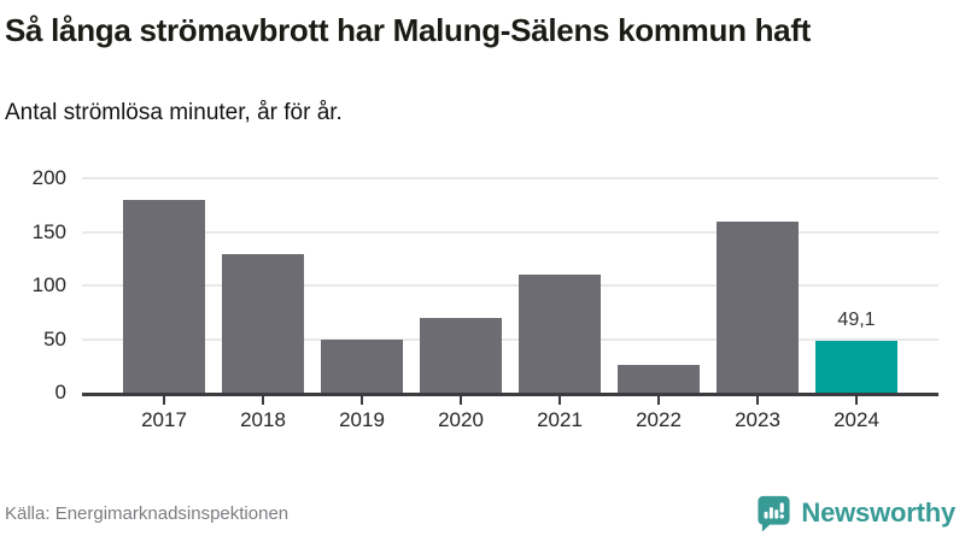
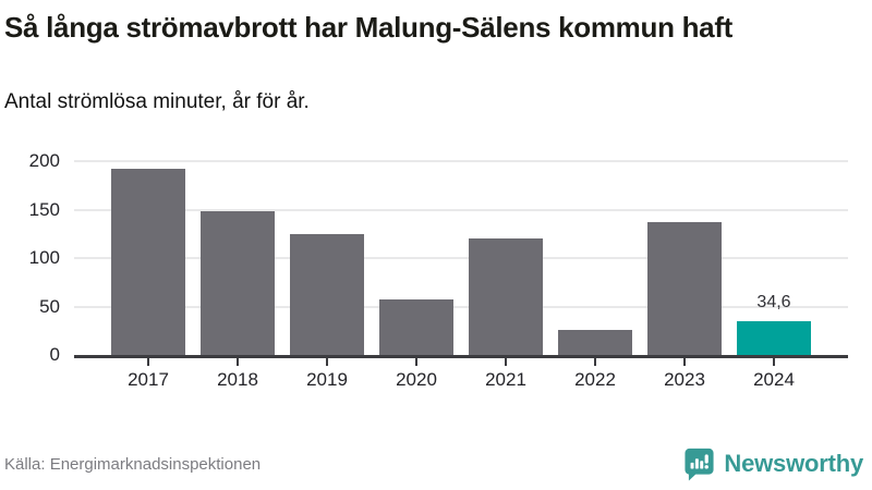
2017: 180 -> 190
2018: 130 -> 150
2019: 50 -> 120
2020: 70 -> 60
2021: 110 -> 120
2023: 160 -> 140
2024: 49,1 -> 34,6
